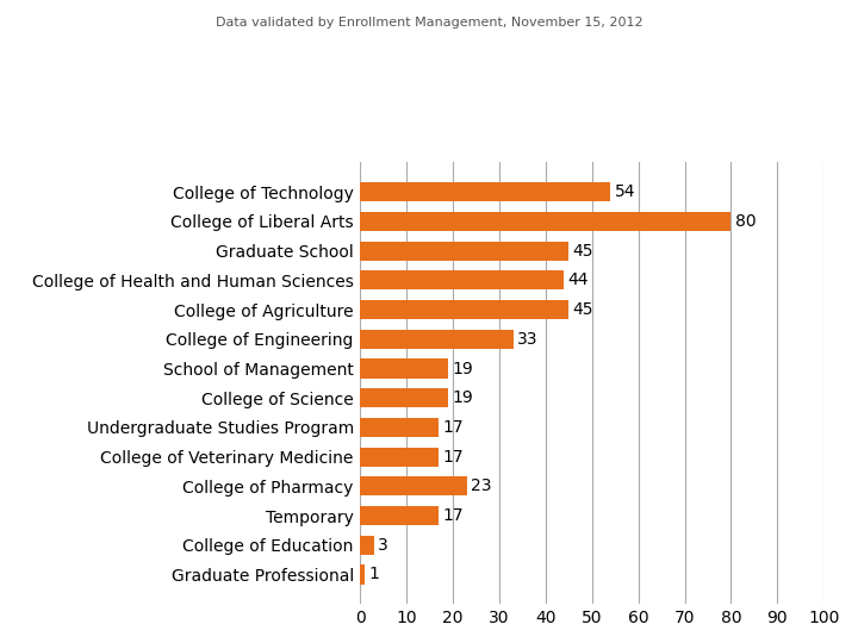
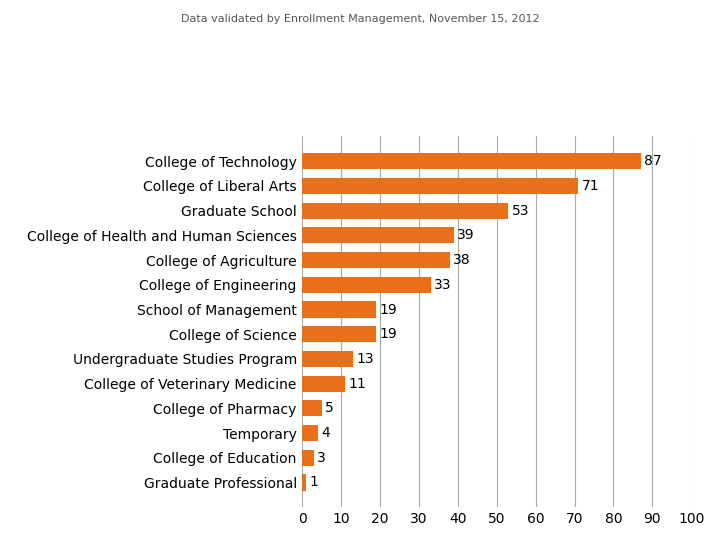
College of Technology: 54 -> 87
College of Liberal Arts: 80 -> 71
Graduate School: 45 -> 53
College of Health and Human Sciences: 44 -> 39
College of Agriculture: 45 -> 38
Undergraduate Studies Program: 17 -> 13
College of Veterinary Medicine: 17 -> 11
College of Pharmacy: 23 -> 5
Temporary: 17 -> 4
